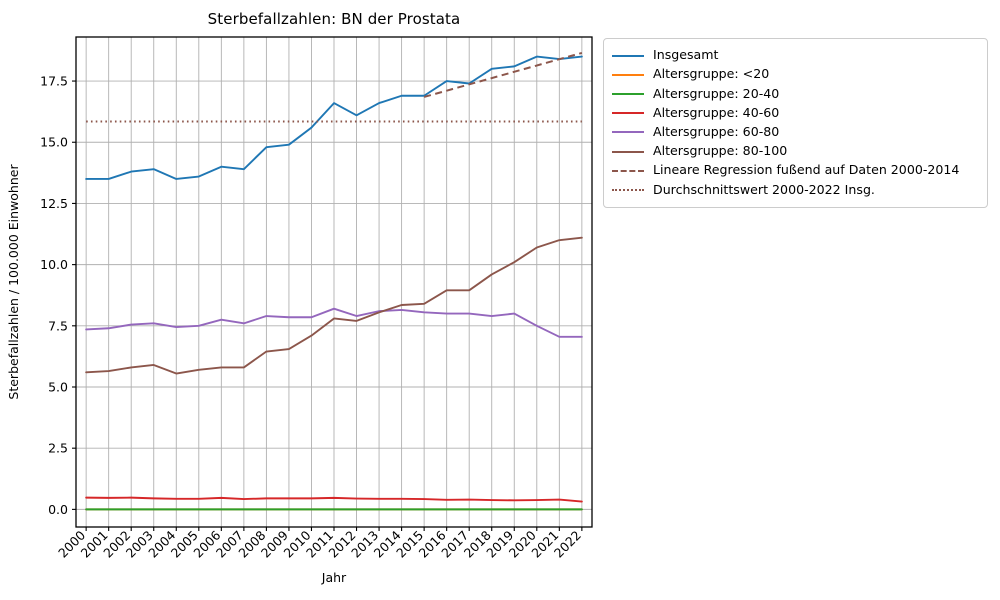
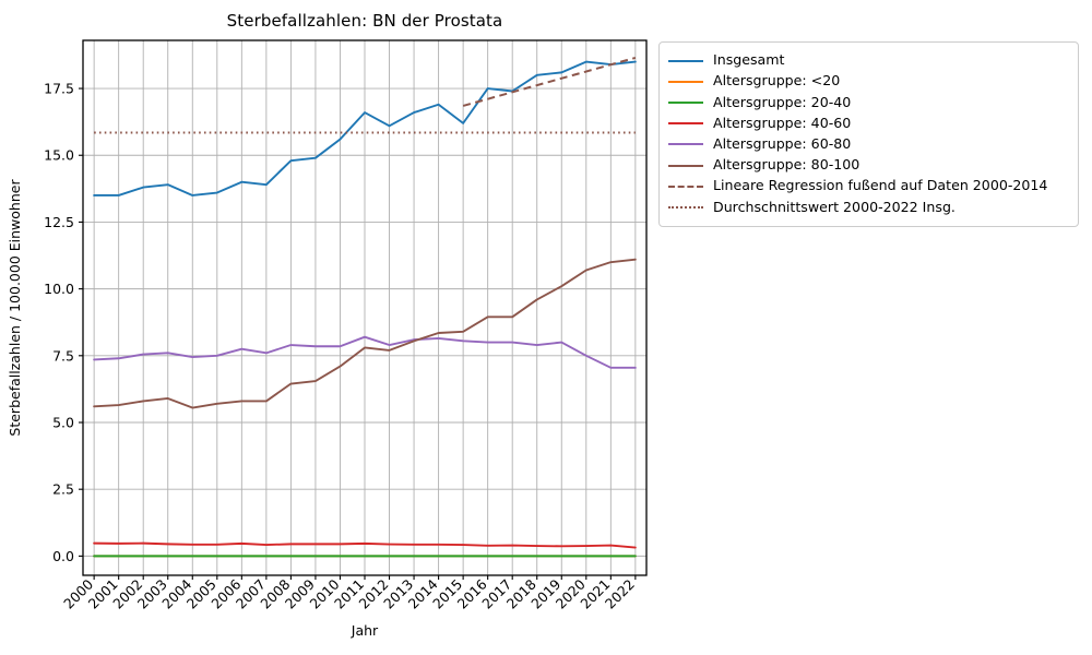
Insgesamt/2015: 16.9 -> 16.2
